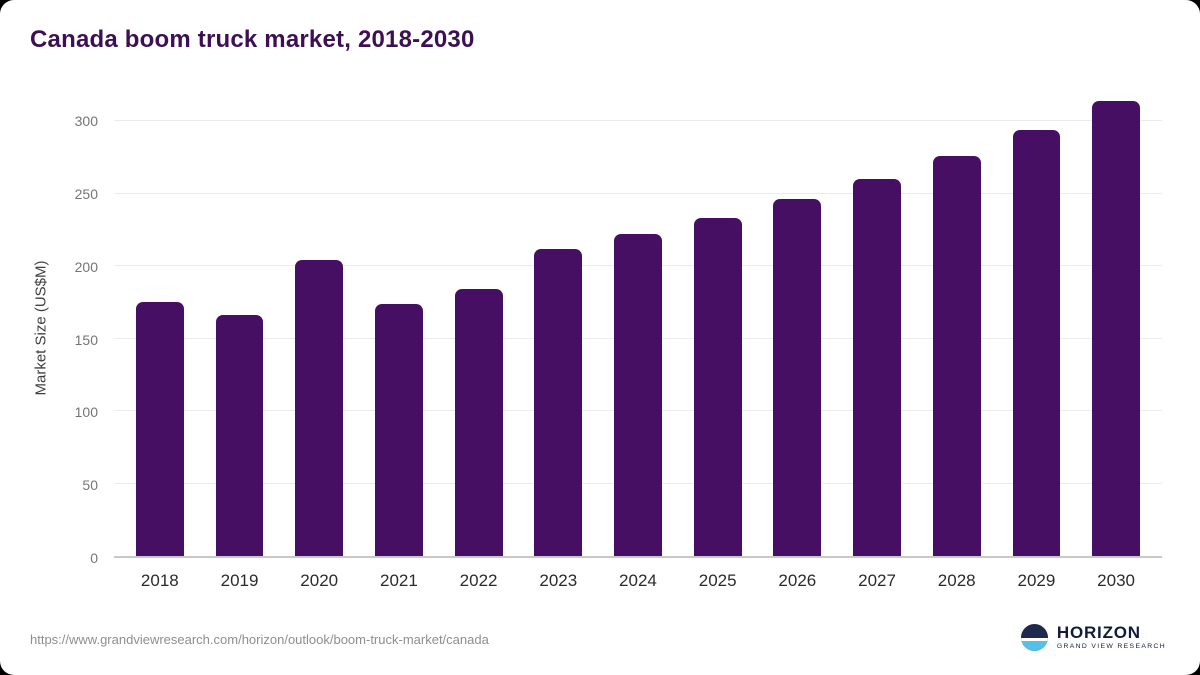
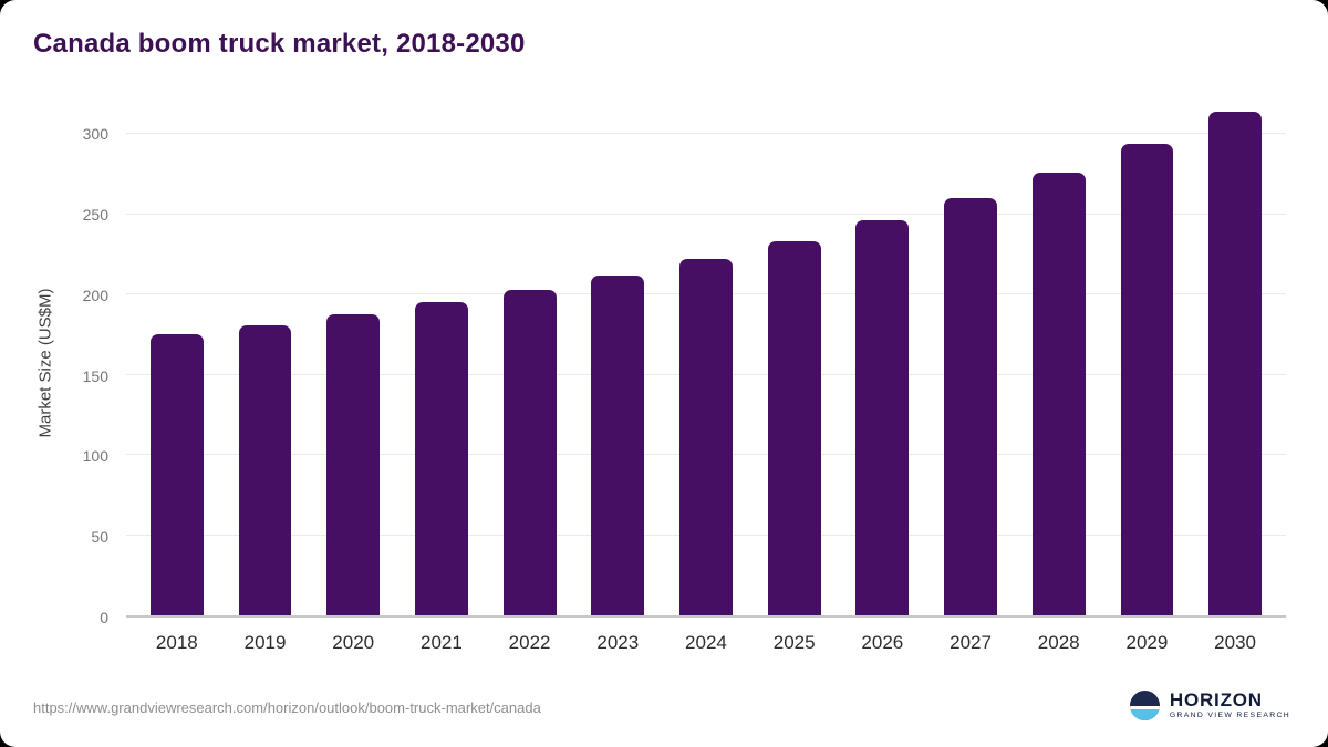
2019: 166 -> 181
2020: 204 -> 188
2021: 174 -> 195
2022: 184 -> 203
